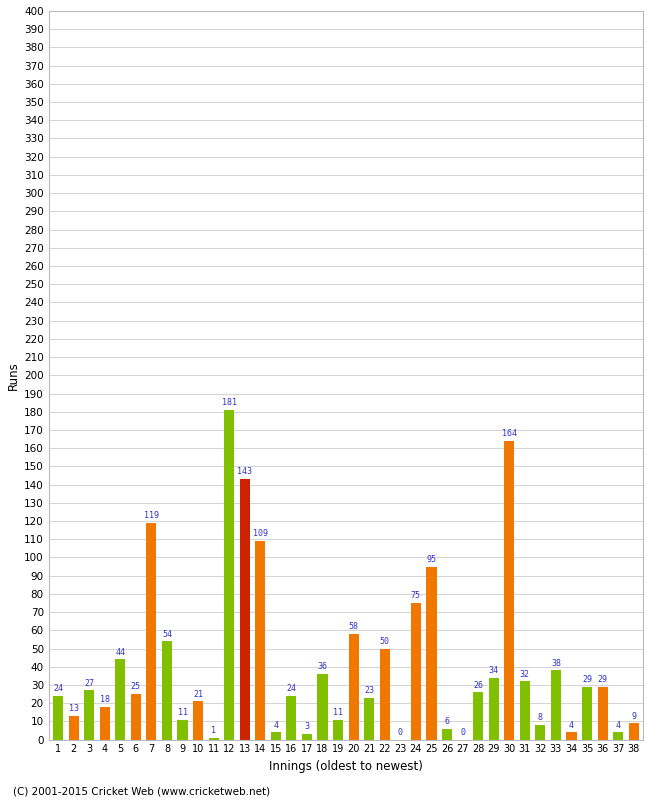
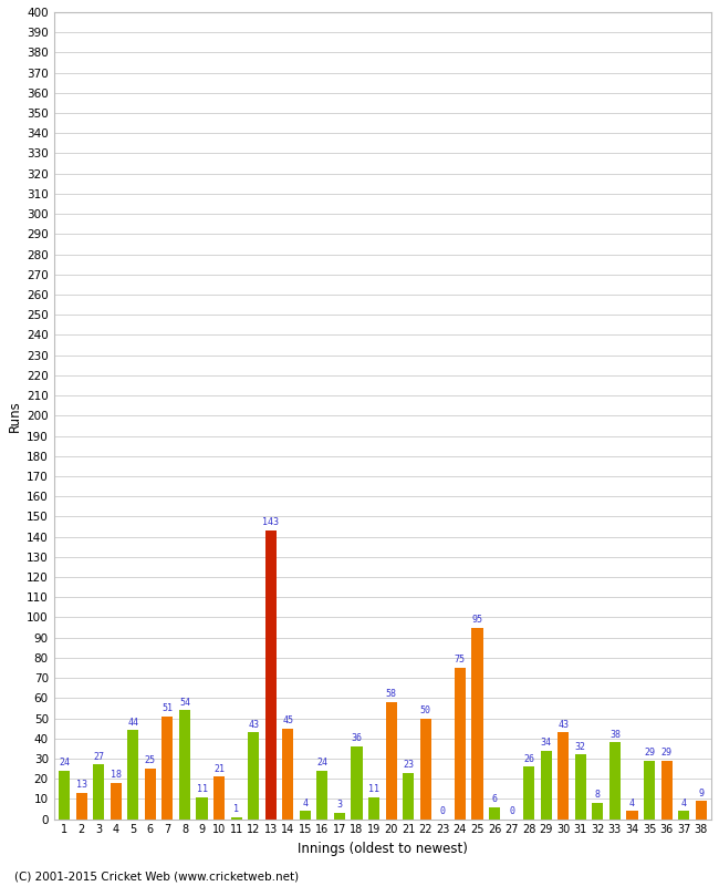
7: 119 -> 51
12: 181 -> 43
14: 109 -> 45
30: 164 -> 43
